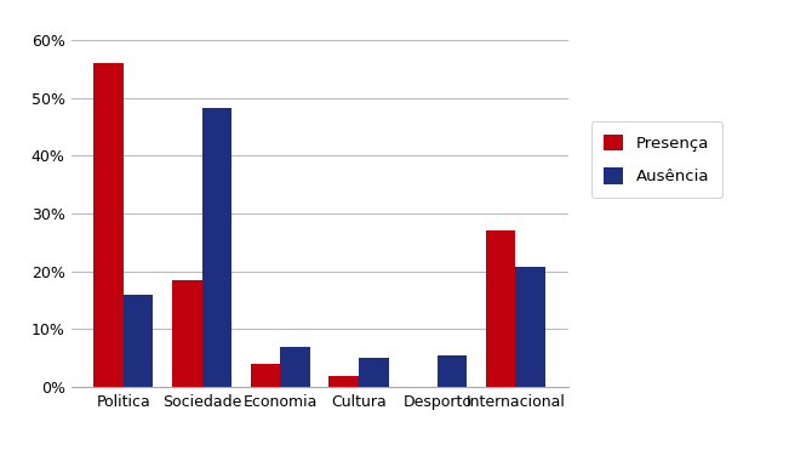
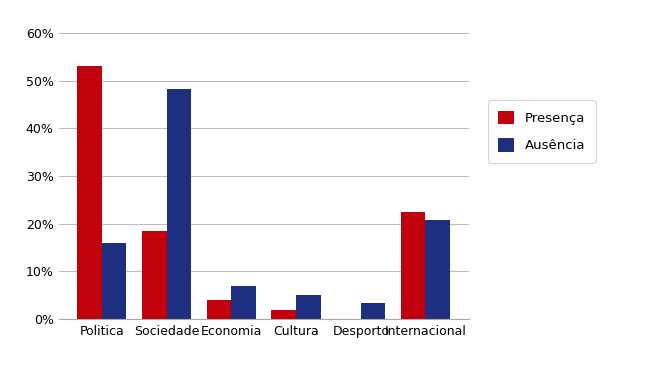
Presença/Politica: 56.0% -> 53.0%
Ausência/Desporto: 5.5% -> 3.4%
Presença/Internacional: 27.0% -> 22.5%
